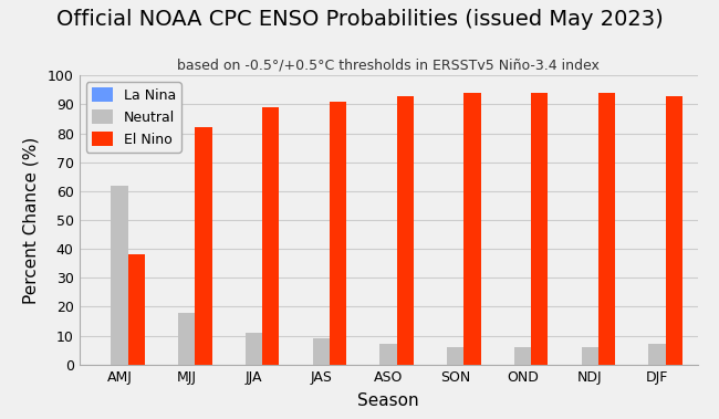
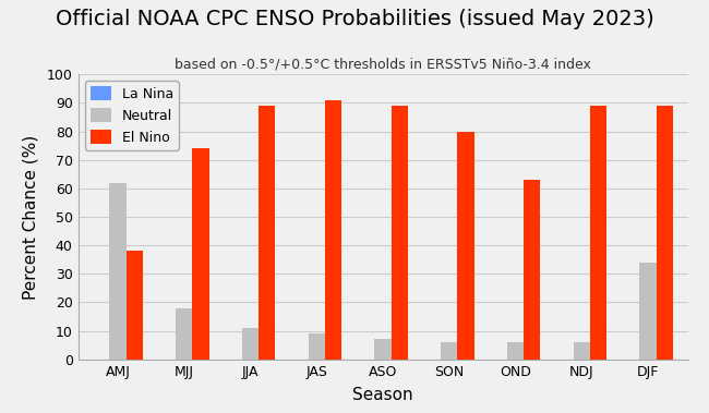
El Nino/MJJ: 82 -> 74
El Nino/ASO: 93 -> 89
El Nino/SON: 94 -> 80
El Nino/OND: 94 -> 63
El Nino/NDJ: 94 -> 89
Neutral/DJF: 7 -> 34
El Nino/DJF: 93 -> 89
